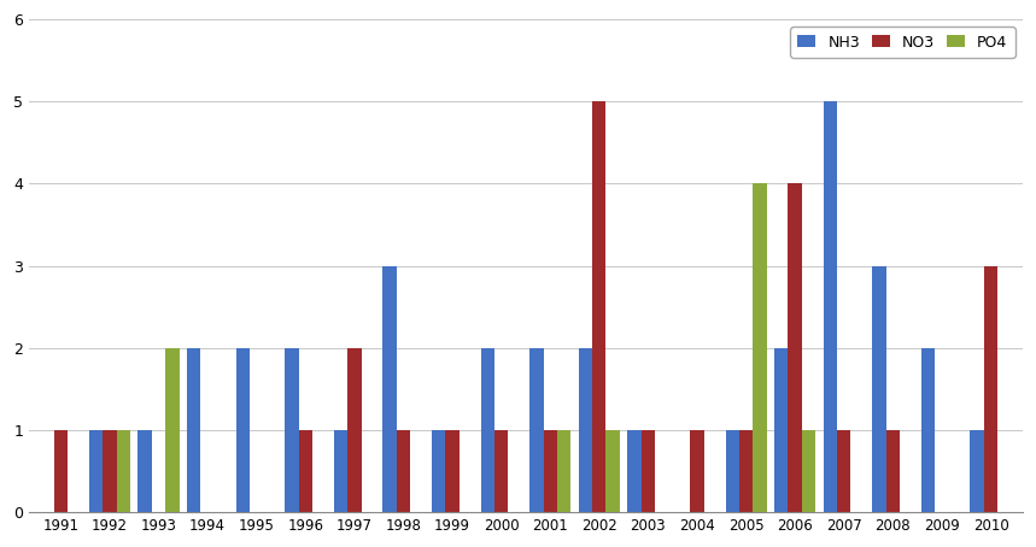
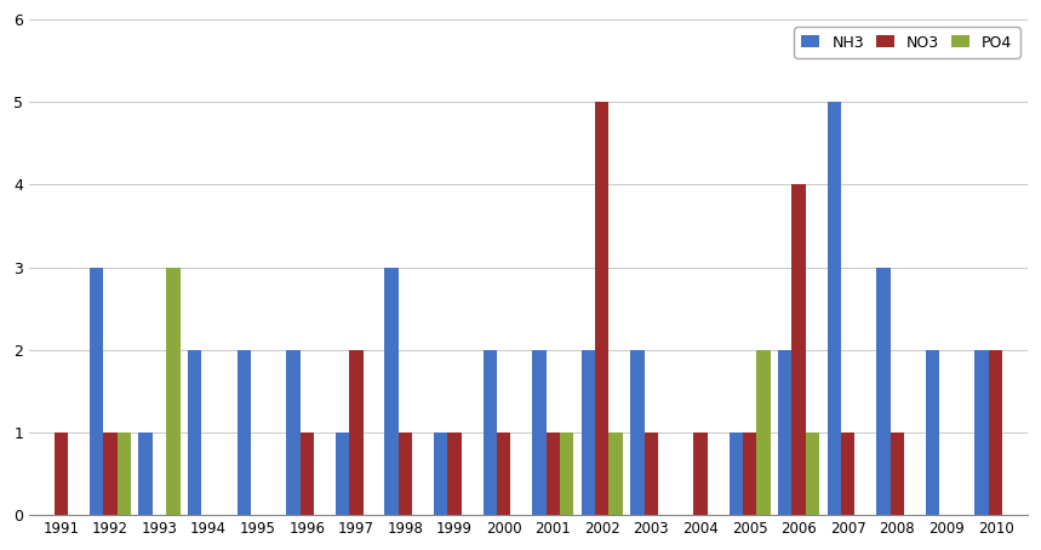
NH3/1992: 1 -> 3
PO4/1993: 2 -> 3
NH3/2003: 1 -> 2
PO4/2005: 4 -> 2
NH3/2010: 1 -> 2
NO3/2010: 3 -> 2
